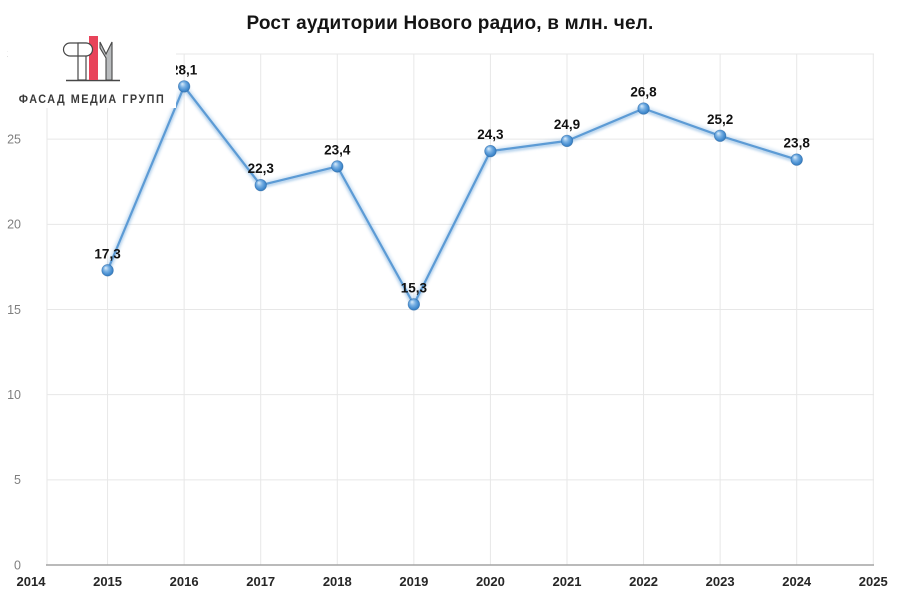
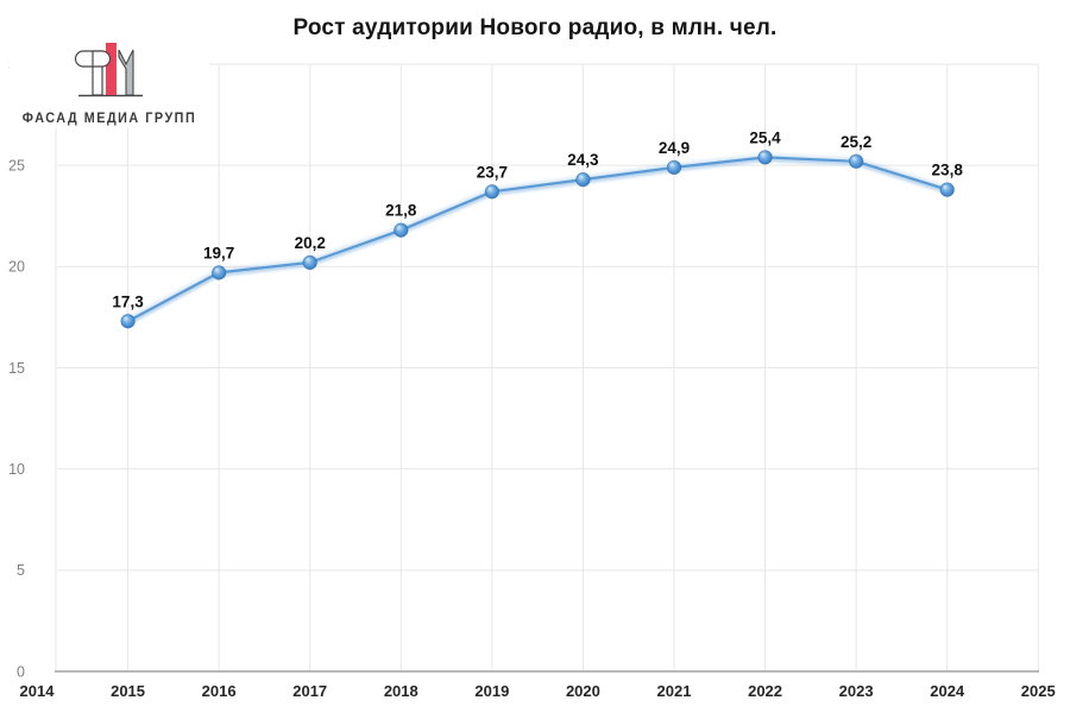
2016: 28,1 -> 19,7
2017: 22,3 -> 20,2
2018: 23,4 -> 21,8
2019: 15,3 -> 23,7
2022: 26,8 -> 25,4
